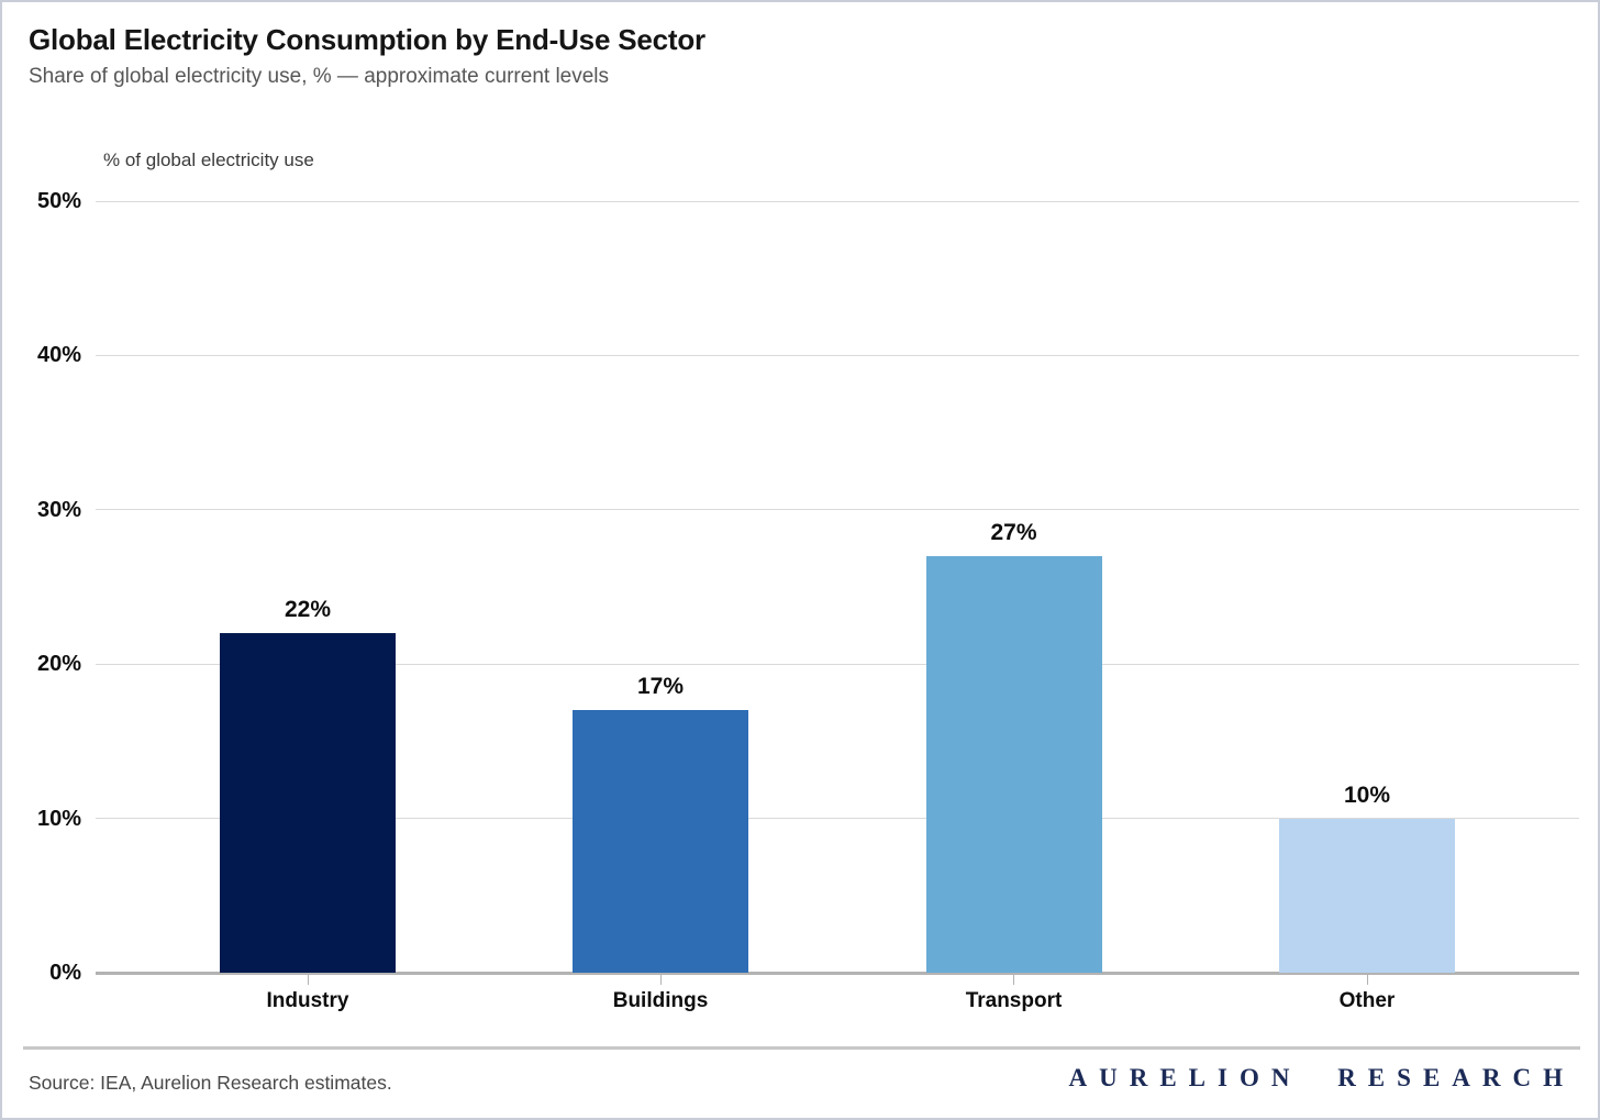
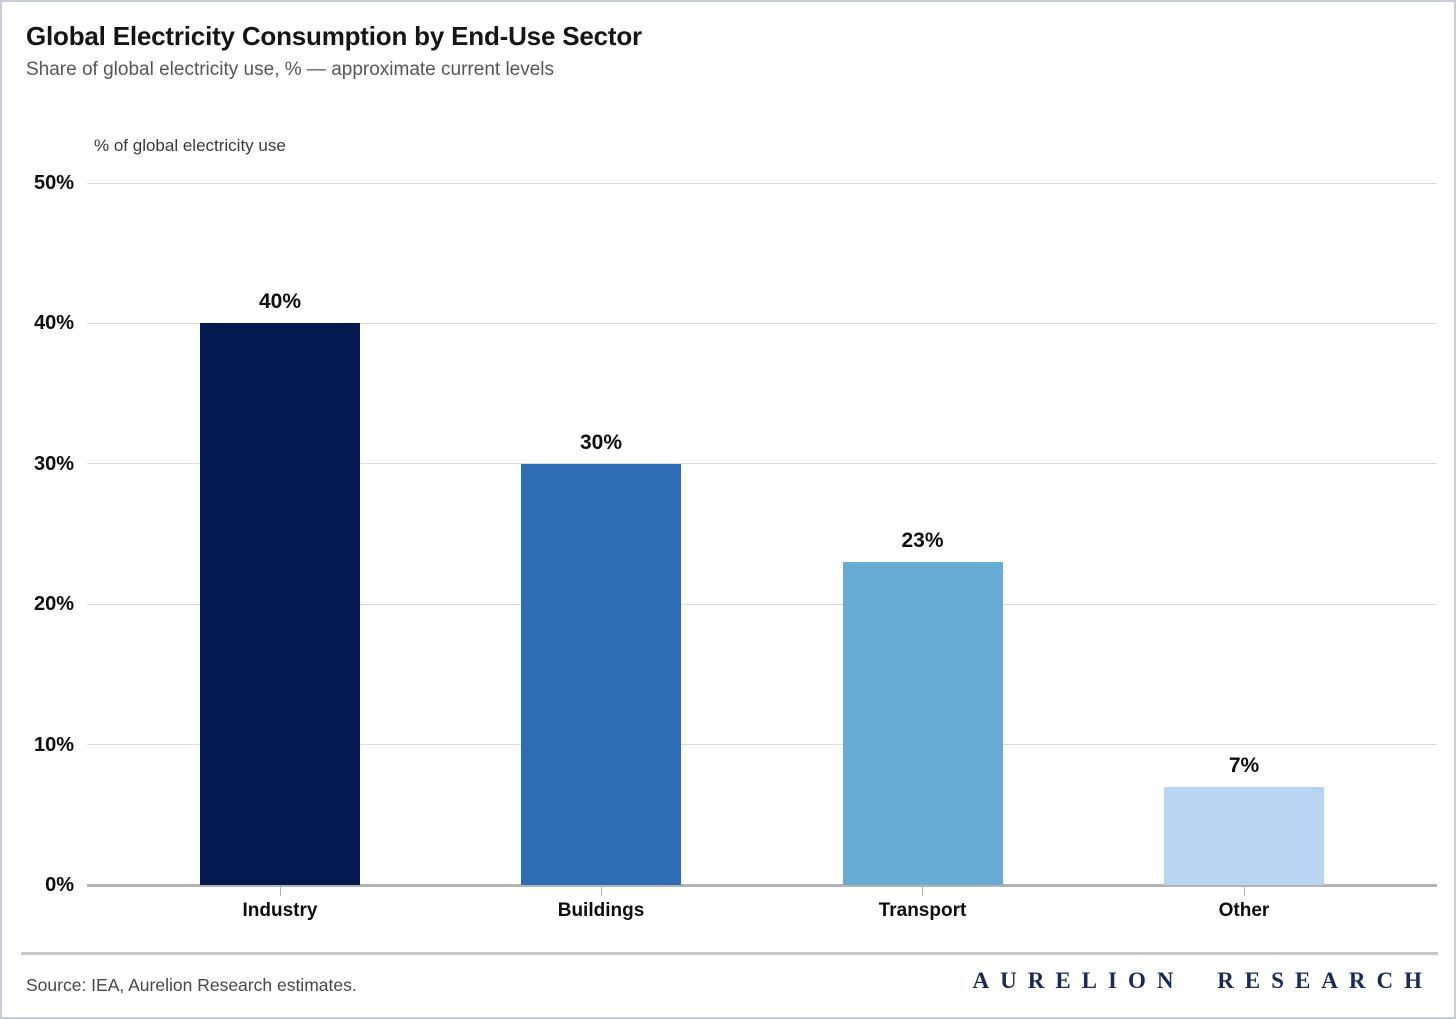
Industry: 22% -> 40%
Buildings: 17% -> 30%
Transport: 27% -> 23%
Other: 10% -> 7%
